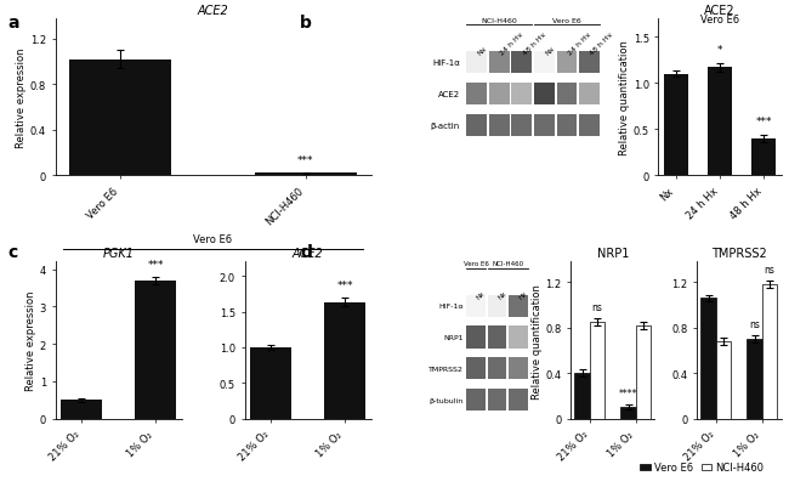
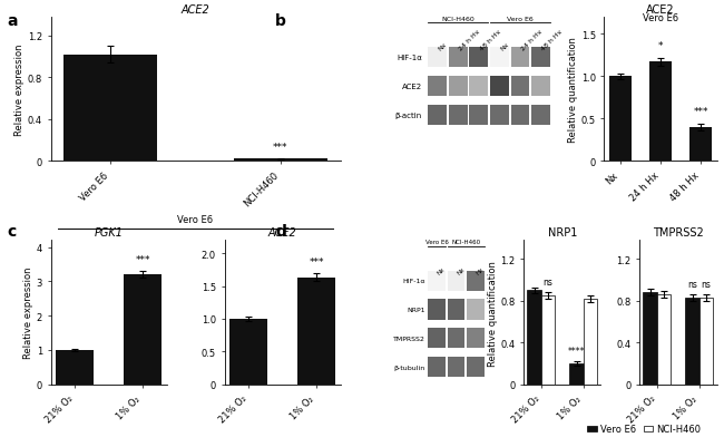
Nx: 1.10 -> 1.00
PGK1/21% O₂: 0.5 -> 1.0
PGK1/1% O₂: 3.7 -> 3.2
NRP1/Vero E6/21% O₂: 0.4 -> 0.9
NRP1/Vero E6/1% O₂: 0.1 -> 0.2
TMPRSS2/Vero E6/21% O₂: 1.06 -> 0.88
TMPRSS2/NCI-H460/21% O₂: 0.68 -> 0.86
TMPRSS2/Vero E6/1% O₂: 0.70 -> 0.83
TMPRSS2/NCI-H460/1% O₂: 1.18 -> 0.83
